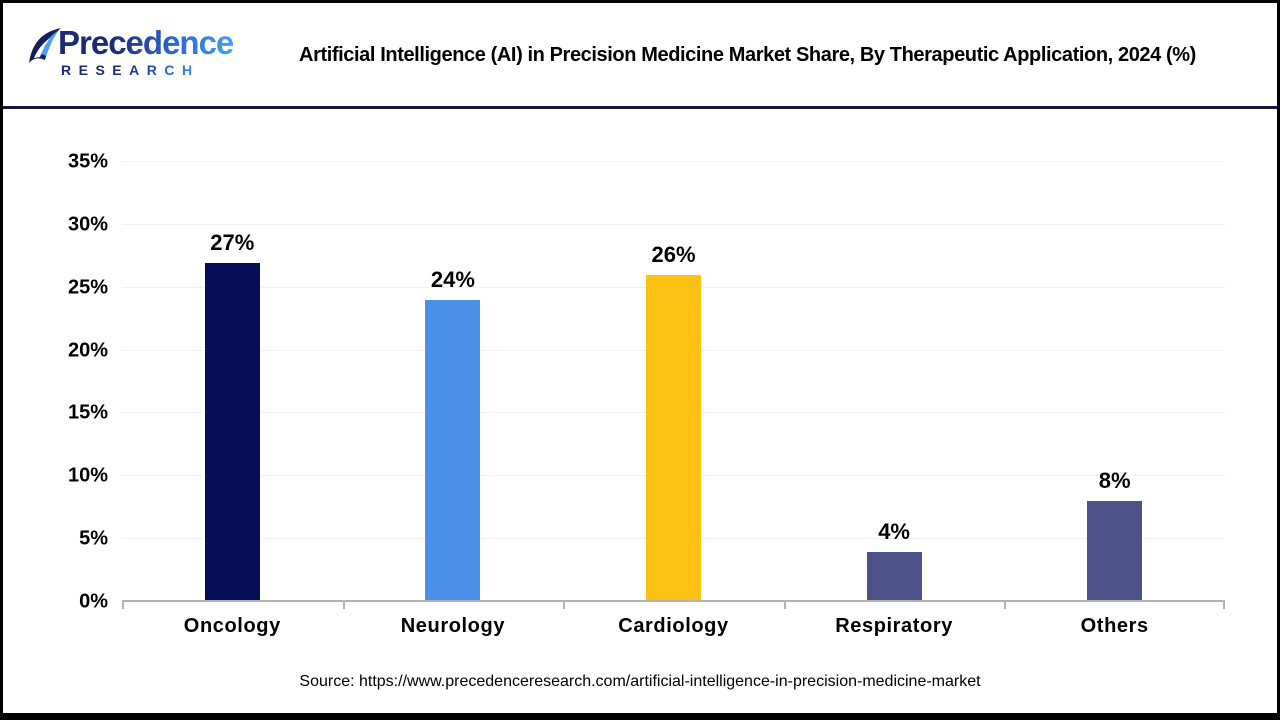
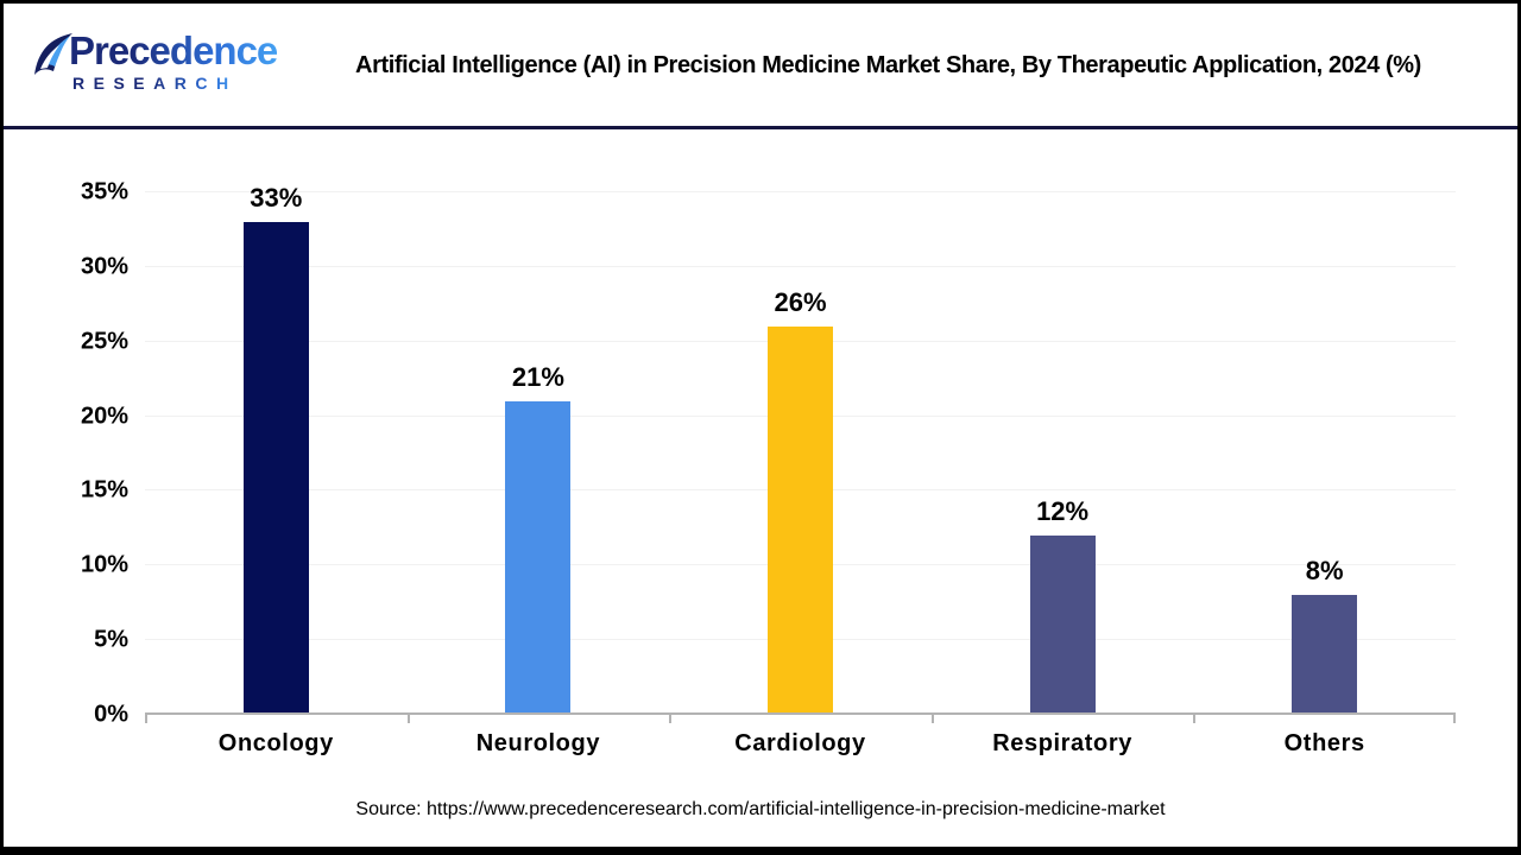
Oncology: 27% -> 33%
Neurology: 24% -> 21%
Respiratory: 4% -> 12%
